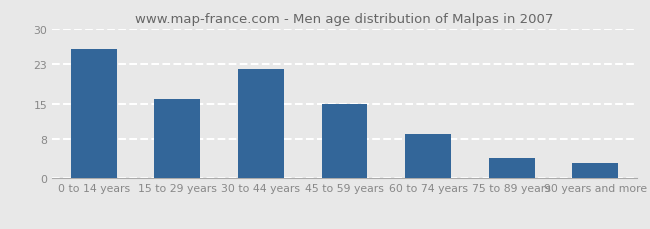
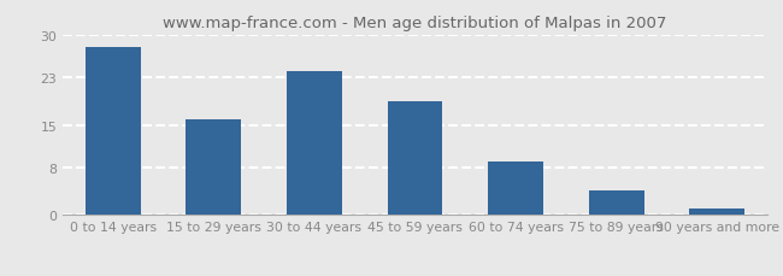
0 to 14 years: 26 -> 28
30 to 44 years: 22 -> 24
45 to 59 years: 15 -> 19
90 years and more: 3 -> 1
